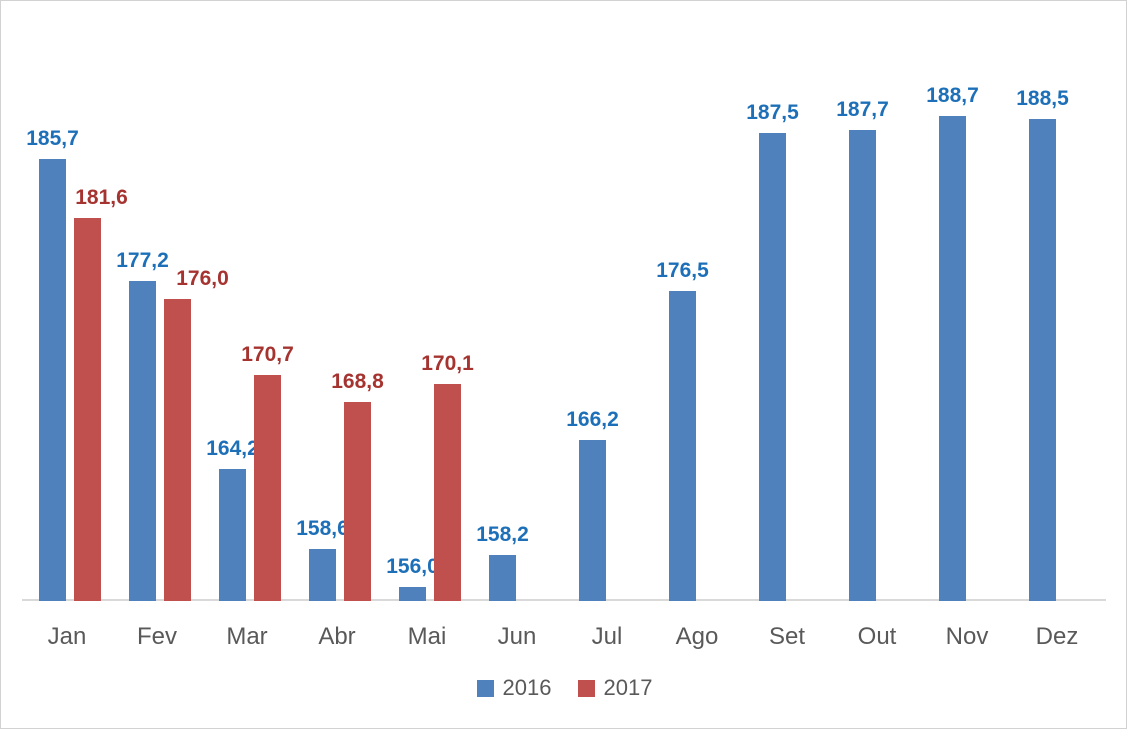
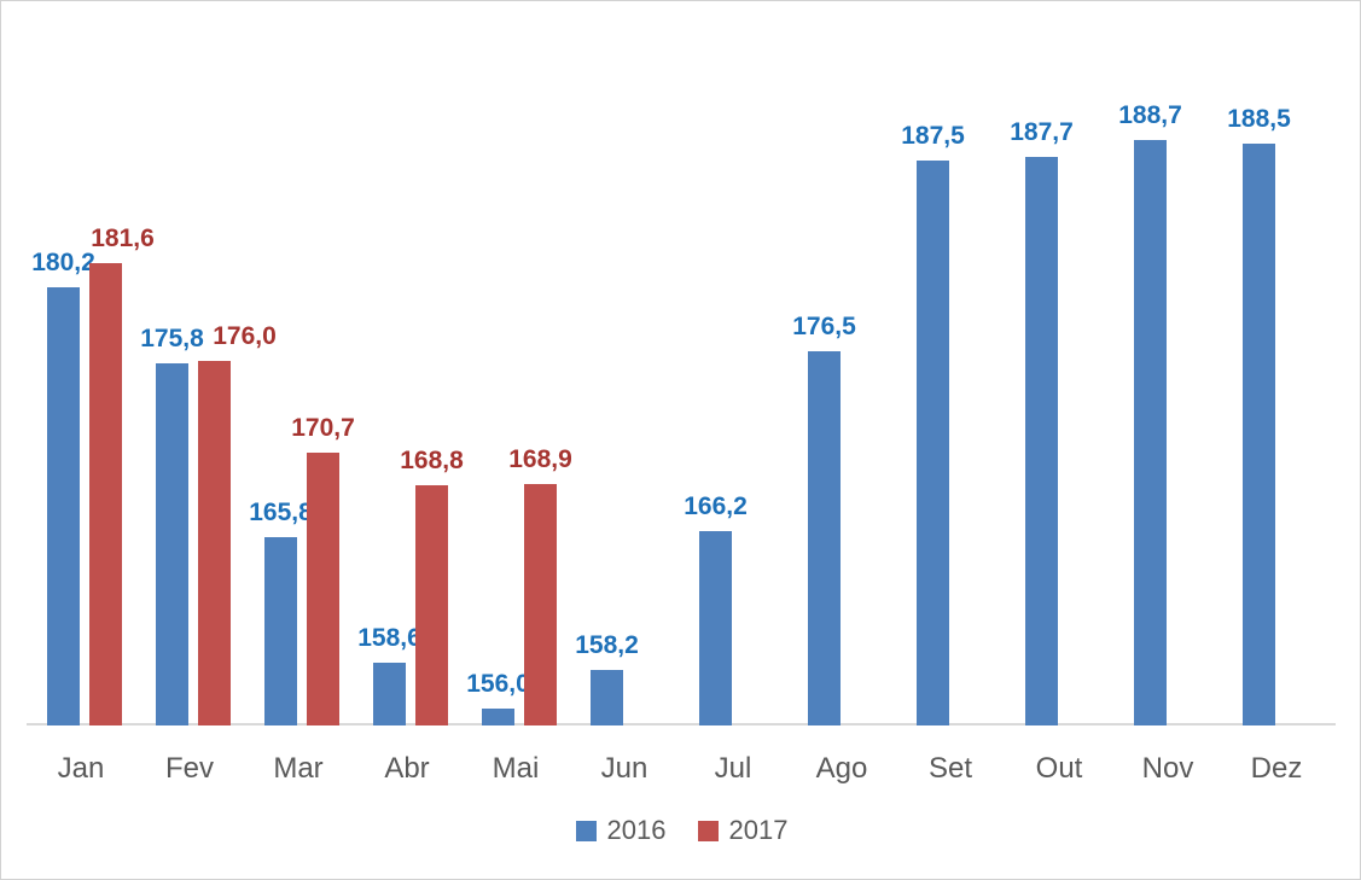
2016/Jan: 185,7 -> 180,2
2016/Fev: 177,2 -> 175,8
2016/Mar: 164,2 -> 165,8
2017/Mai: 170,1 -> 168,9
